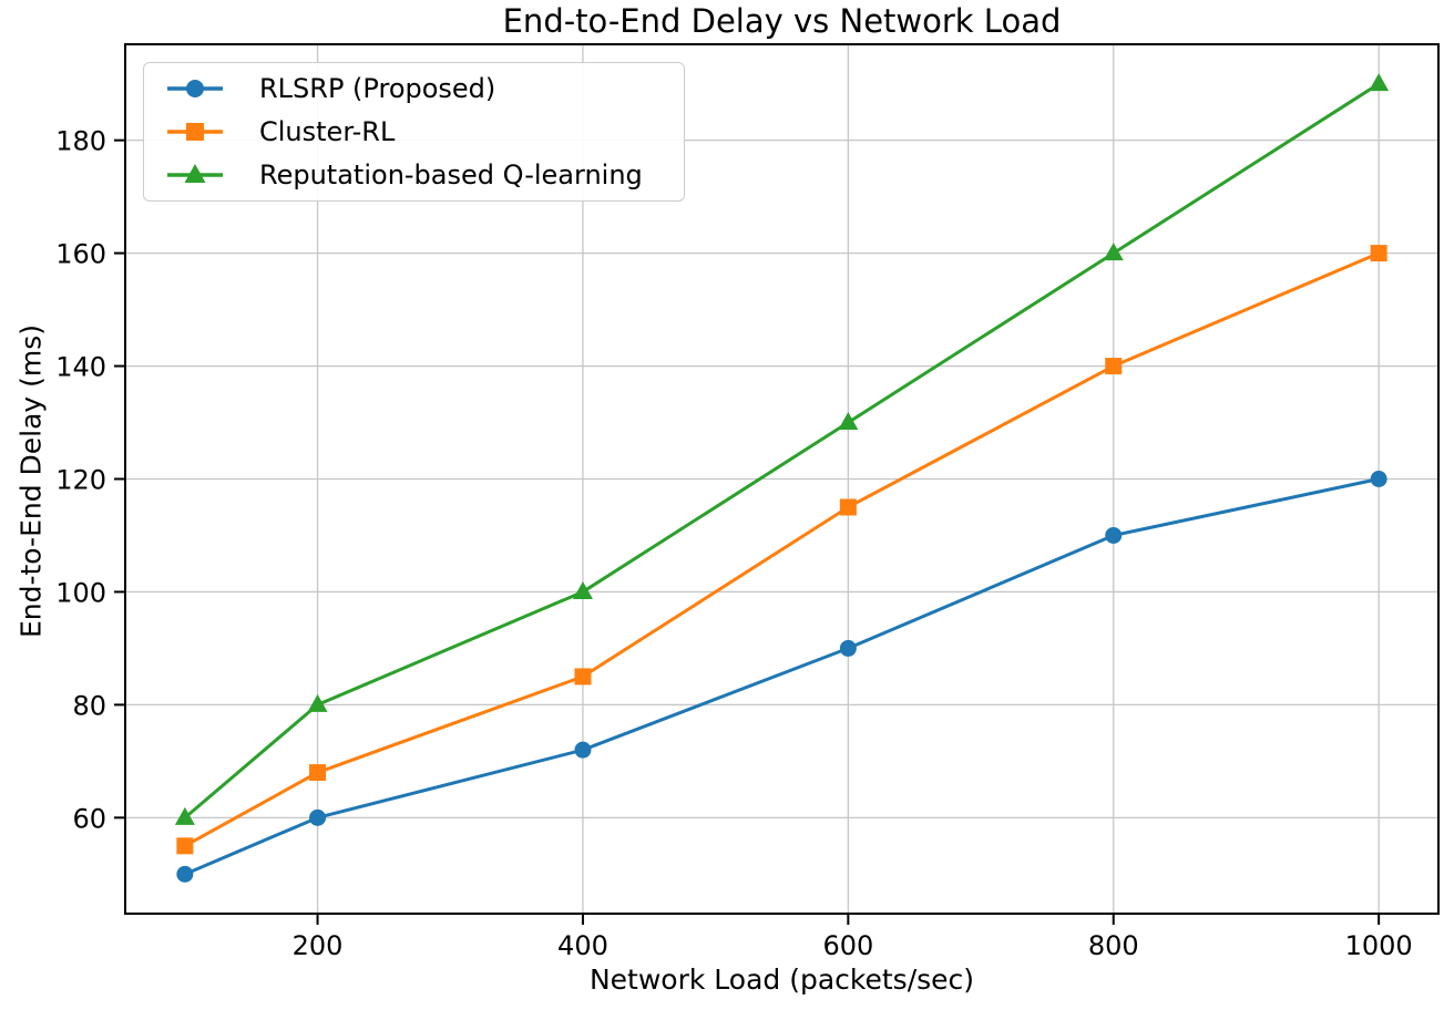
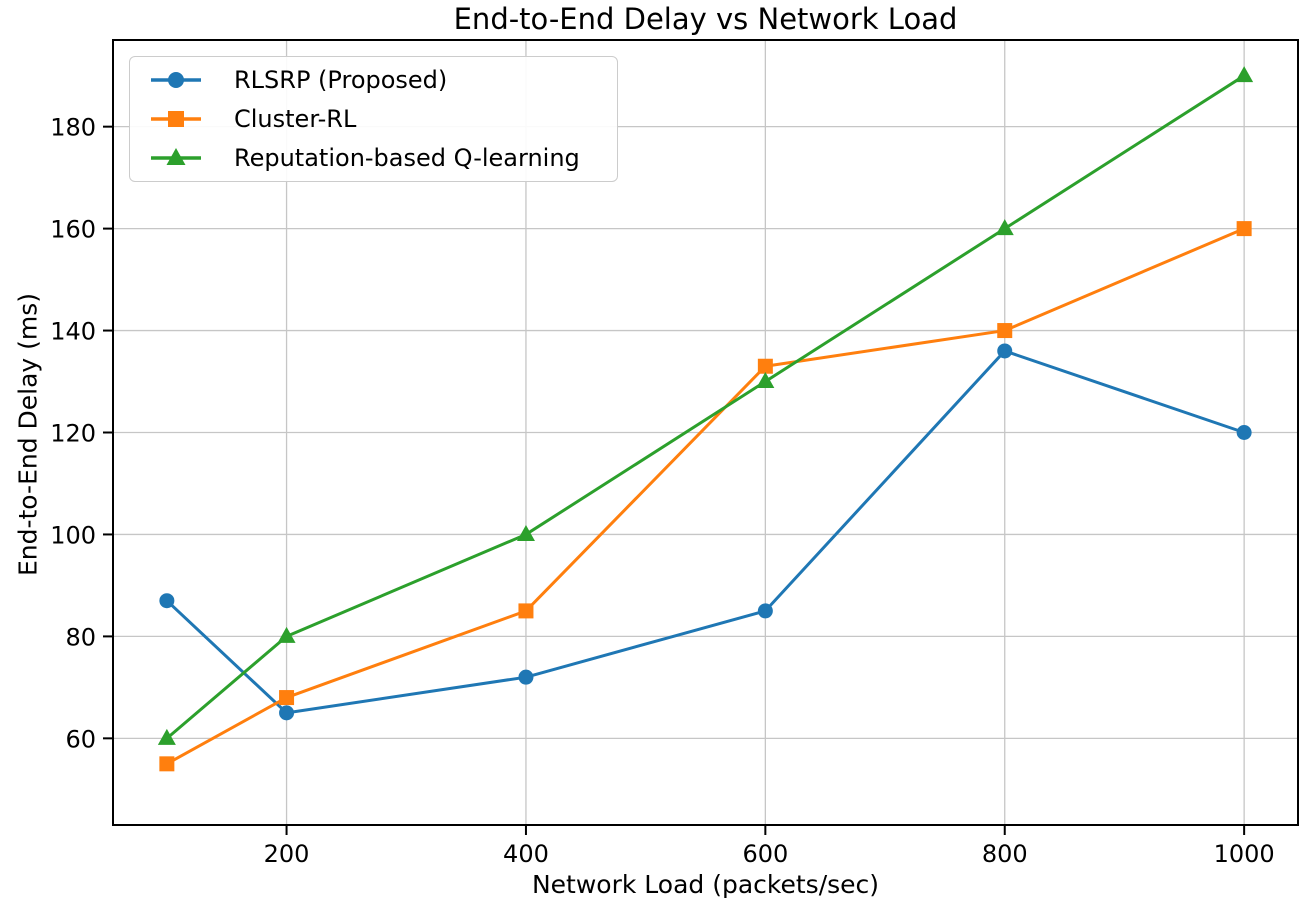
RLSRP (Proposed)/100: 50 -> 87
RLSRP (Proposed)/200: 60 -> 65
RLSRP (Proposed)/600: 90 -> 85
Cluster-RL/600: 115 -> 133
RLSRP (Proposed)/800: 110 -> 136
